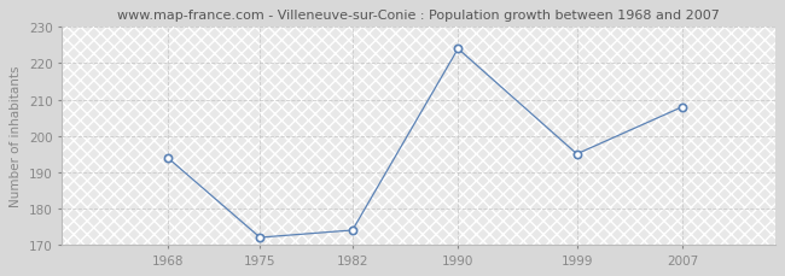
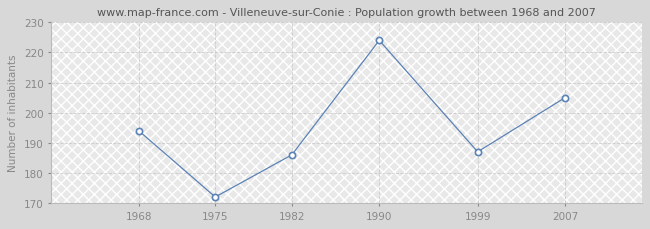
1982: 174 -> 186
1999: 195 -> 187
2007: 208 -> 205
